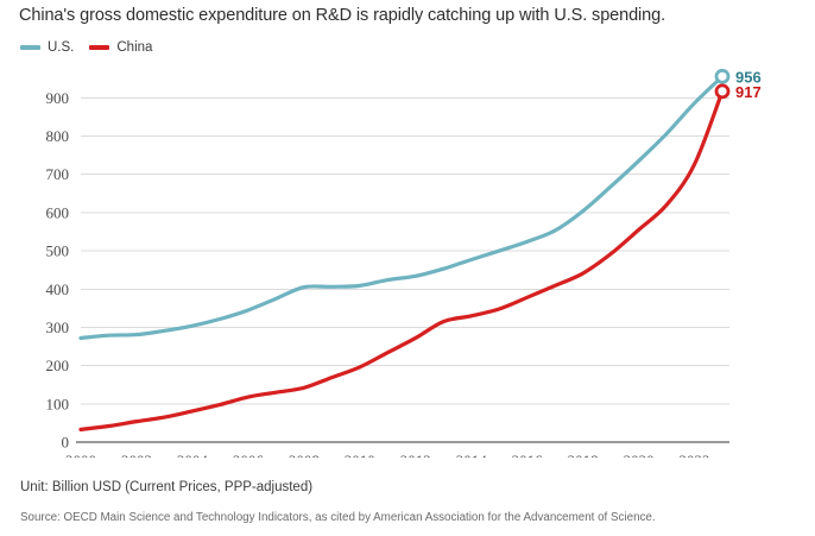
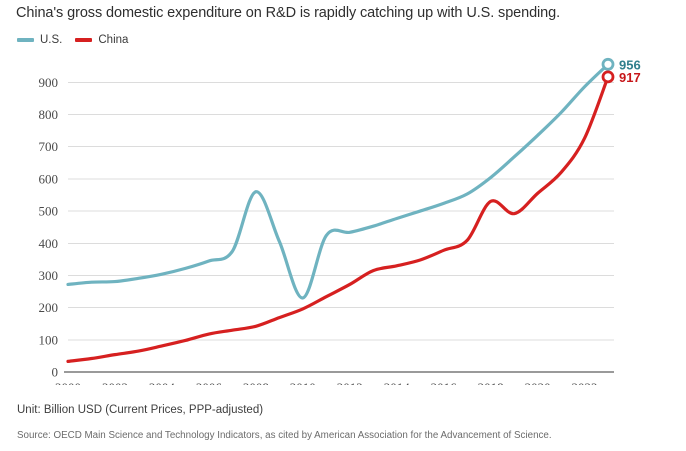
U.S./2008: 400 -> 560
U.S./2010: 410 -> 230
China/2018: 440 -> 530
